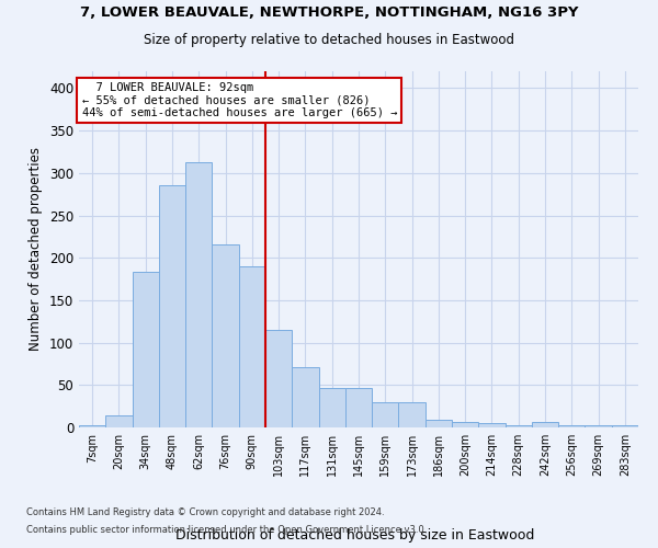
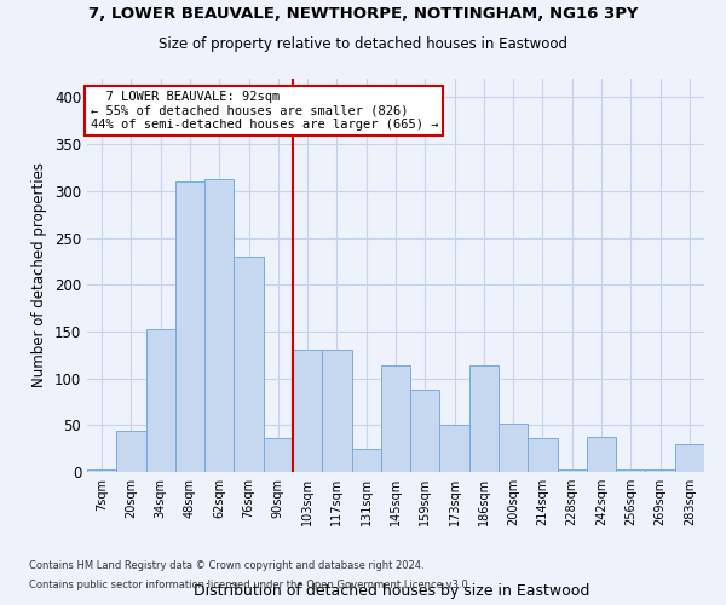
20sqm: 14 -> 44
34sqm: 184 -> 152
48sqm: 285 -> 310
76sqm: 216 -> 230
90sqm: 190 -> 36
103sqm: 115 -> 130
117sqm: 71 -> 130
131sqm: 46 -> 24
145sqm: 46 -> 114
159sqm: 30 -> 88
173sqm: 30 -> 50
186sqm: 9 -> 114
200sqm: 6 -> 52
214sqm: 5 -> 36
242sqm: 6 -> 38
283sqm: 3 -> 30
